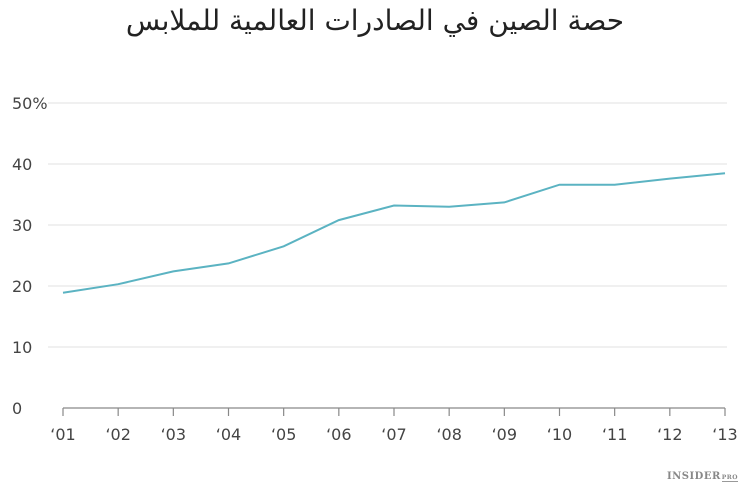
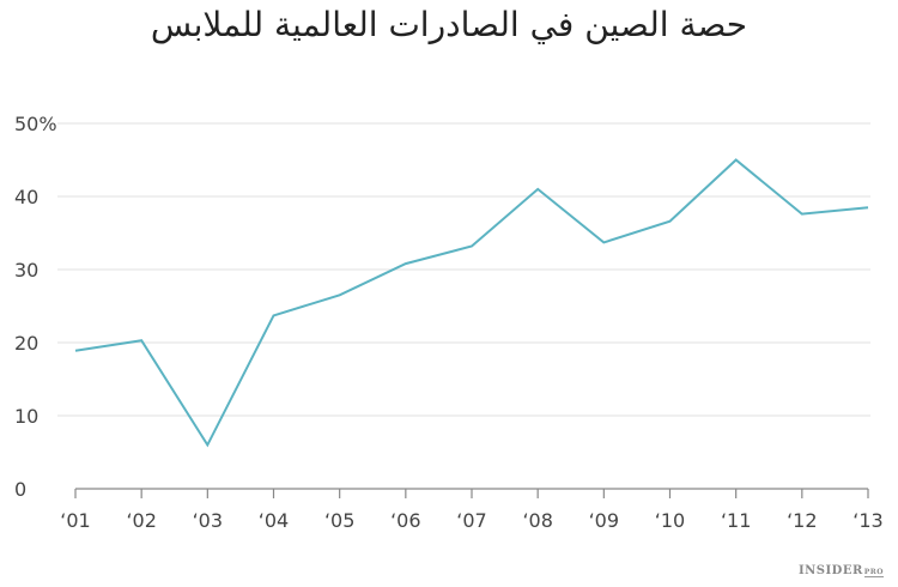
‘03: 22% -> 6%
‘08: 33% -> 41%
‘11: 37% -> 45%
